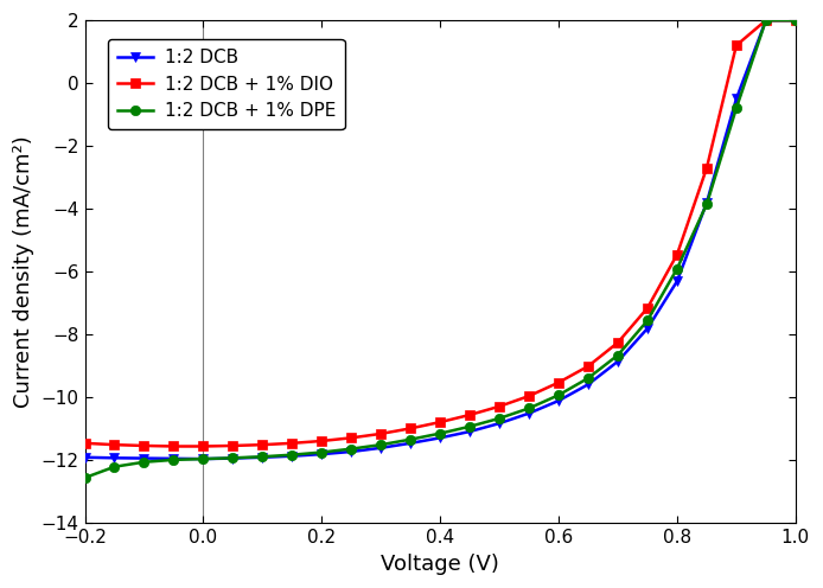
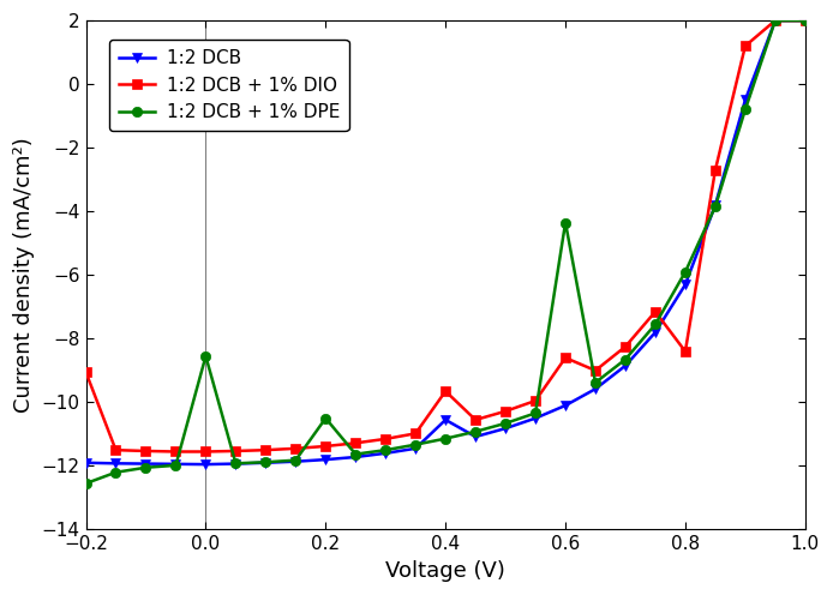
1:2 DCB + 1% DIO/−0.2: -11.45 -> -9.05
1:2 DCB + 1% DPE/0.0: -11.95 -> -8.55
1:2 DCB + 1% DPE/0.2: -11.74 -> -10.50
1:2 DCB/0.4: -11.28 -> -10.55
1:2 DCB + 1% DIO/0.4: -10.78 -> -9.65
1:2 DCB + 1% DIO/0.6: -9.52 -> -8.60
1:2 DCB + 1% DPE/0.6: -9.92 -> -4.35
1:2 DCB + 1% DIO/0.8: -5.45 -> -8.40
